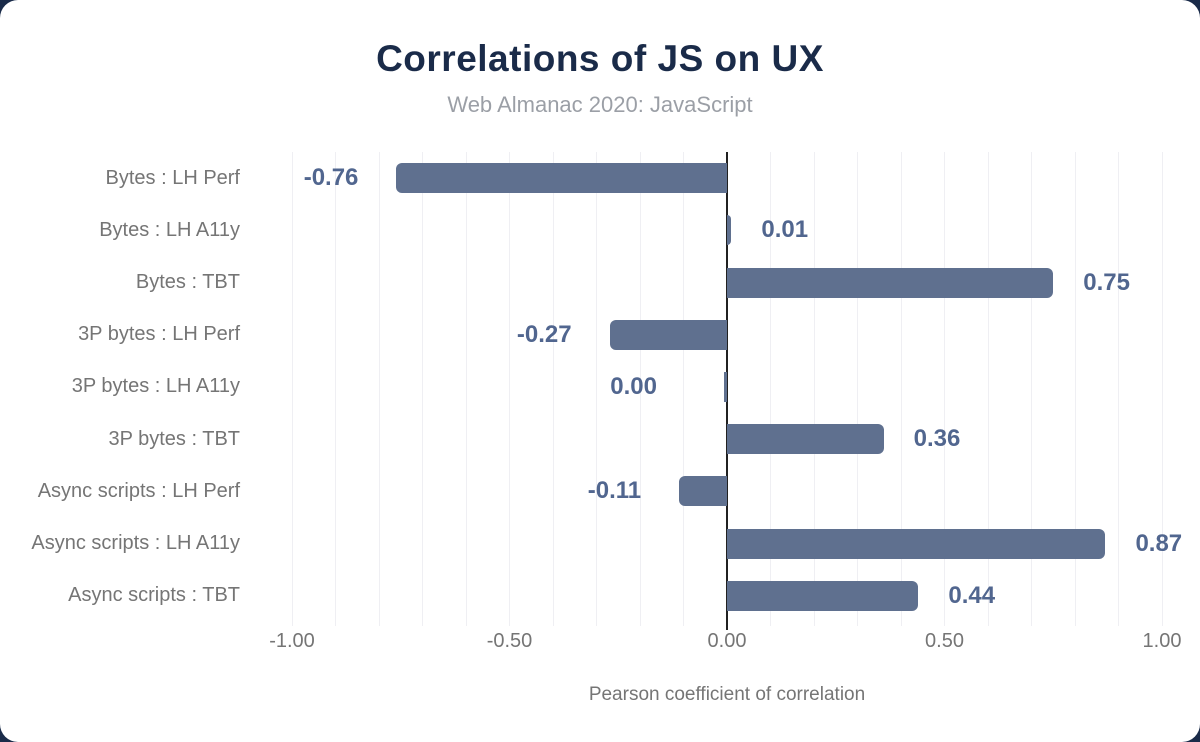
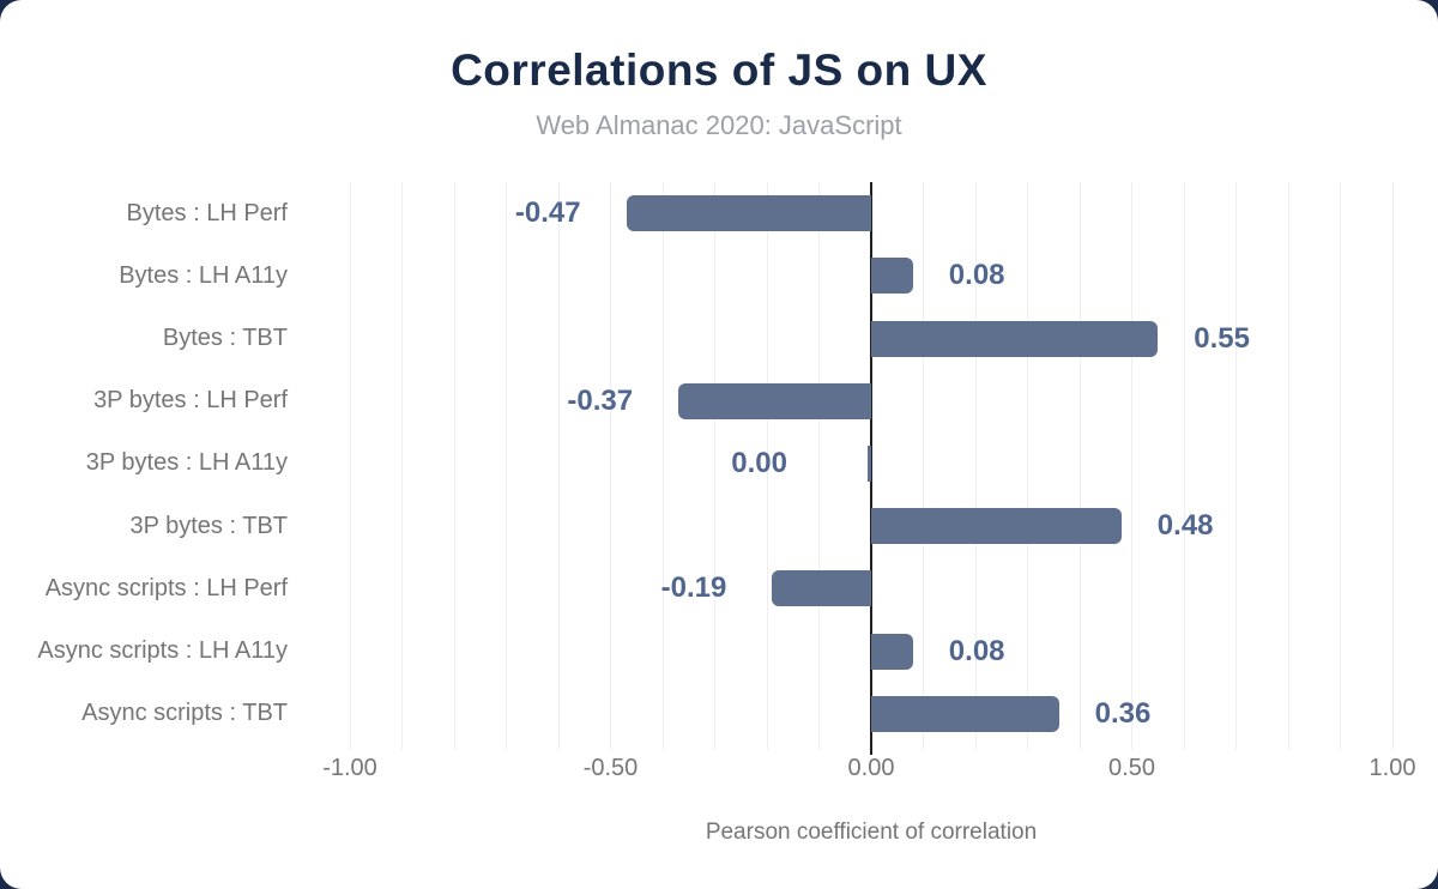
Bytes : LH Perf: -0.76 -> -0.47
Bytes : LH A11y: 0.01 -> 0.08
Bytes : TBT: 0.75 -> 0.55
3P bytes : LH Perf: -0.27 -> -0.37
3P bytes : TBT: 0.36 -> 0.48
Async scripts : LH Perf: -0.11 -> -0.19
Async scripts : LH A11y: 0.87 -> 0.08
Async scripts : TBT: 0.44 -> 0.36
